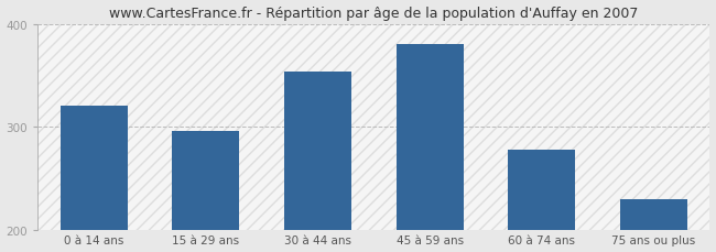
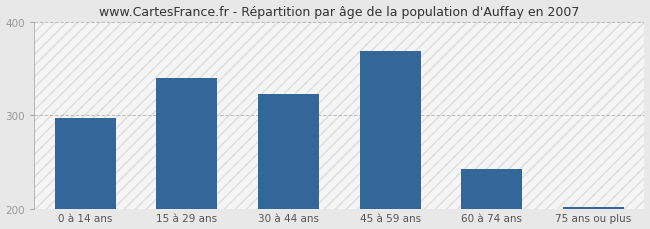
0 à 14 ans: 320 -> 297
15 à 29 ans: 296 -> 340
30 à 44 ans: 354 -> 323
45 à 59 ans: 380 -> 368
60 à 74 ans: 278 -> 242
75 ans ou plus: 230 -> 202
